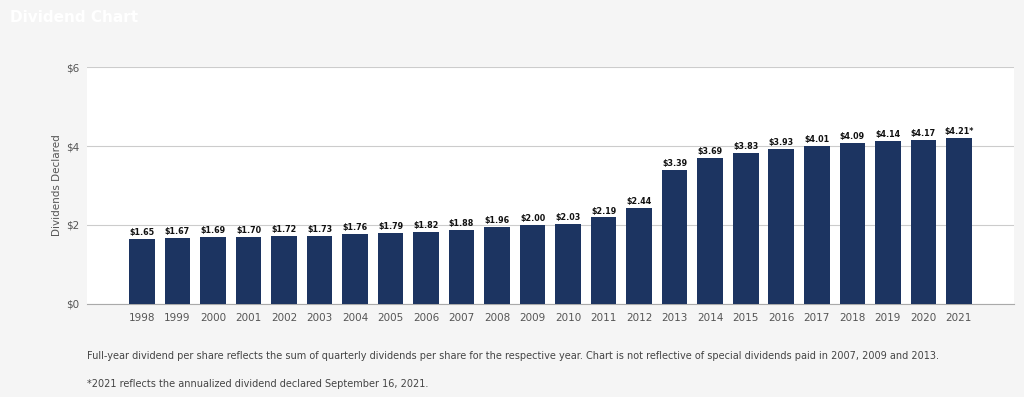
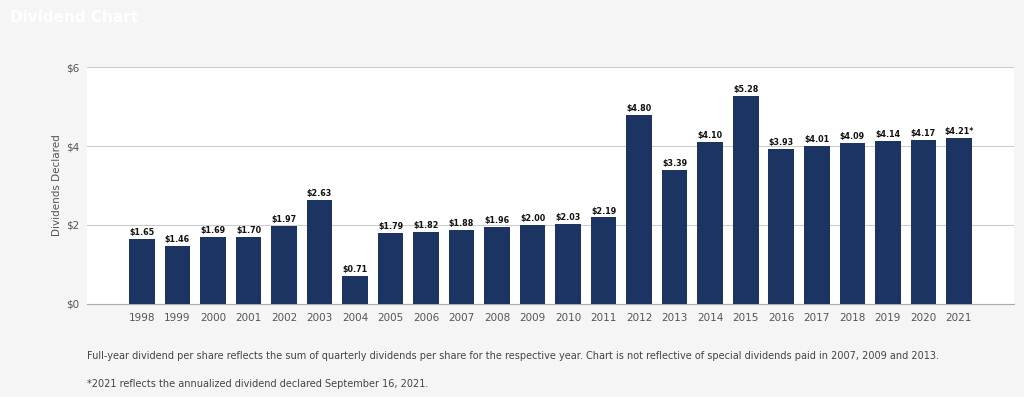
1999: $1.67 -> $1.46
2002: $1.72 -> $1.97
2003: $1.73 -> $2.63
2004: $1.76 -> $0.71
2012: $2.44 -> $4.80
2014: $3.69 -> $4.10
2015: $3.83 -> $5.28
